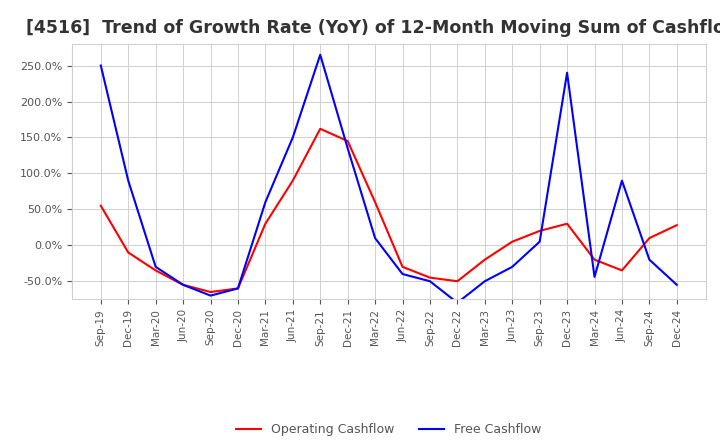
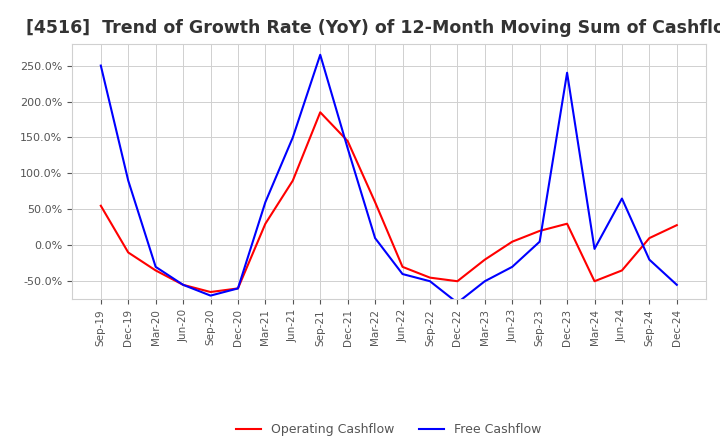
Operating Cashflow/Sep-21: 162% -> 185%
Operating Cashflow/Mar-24: -20% -> -50%
Free Cashflow/Mar-24: -44% -> -5%
Free Cashflow/Jun-24: 90% -> 65%
